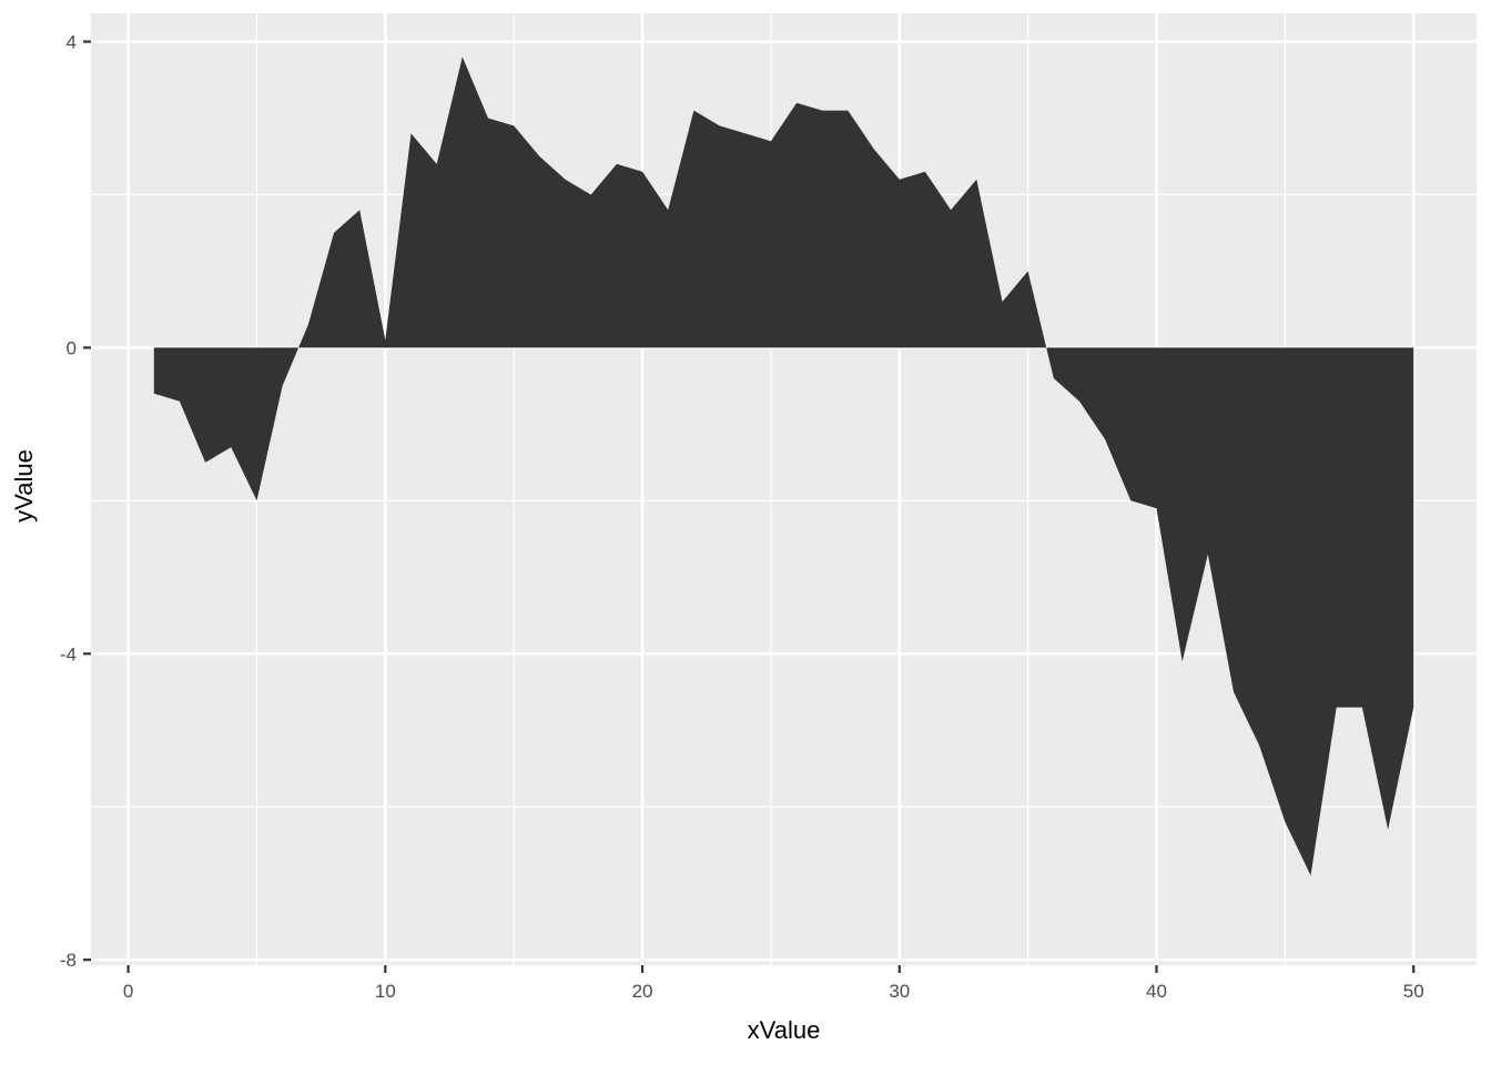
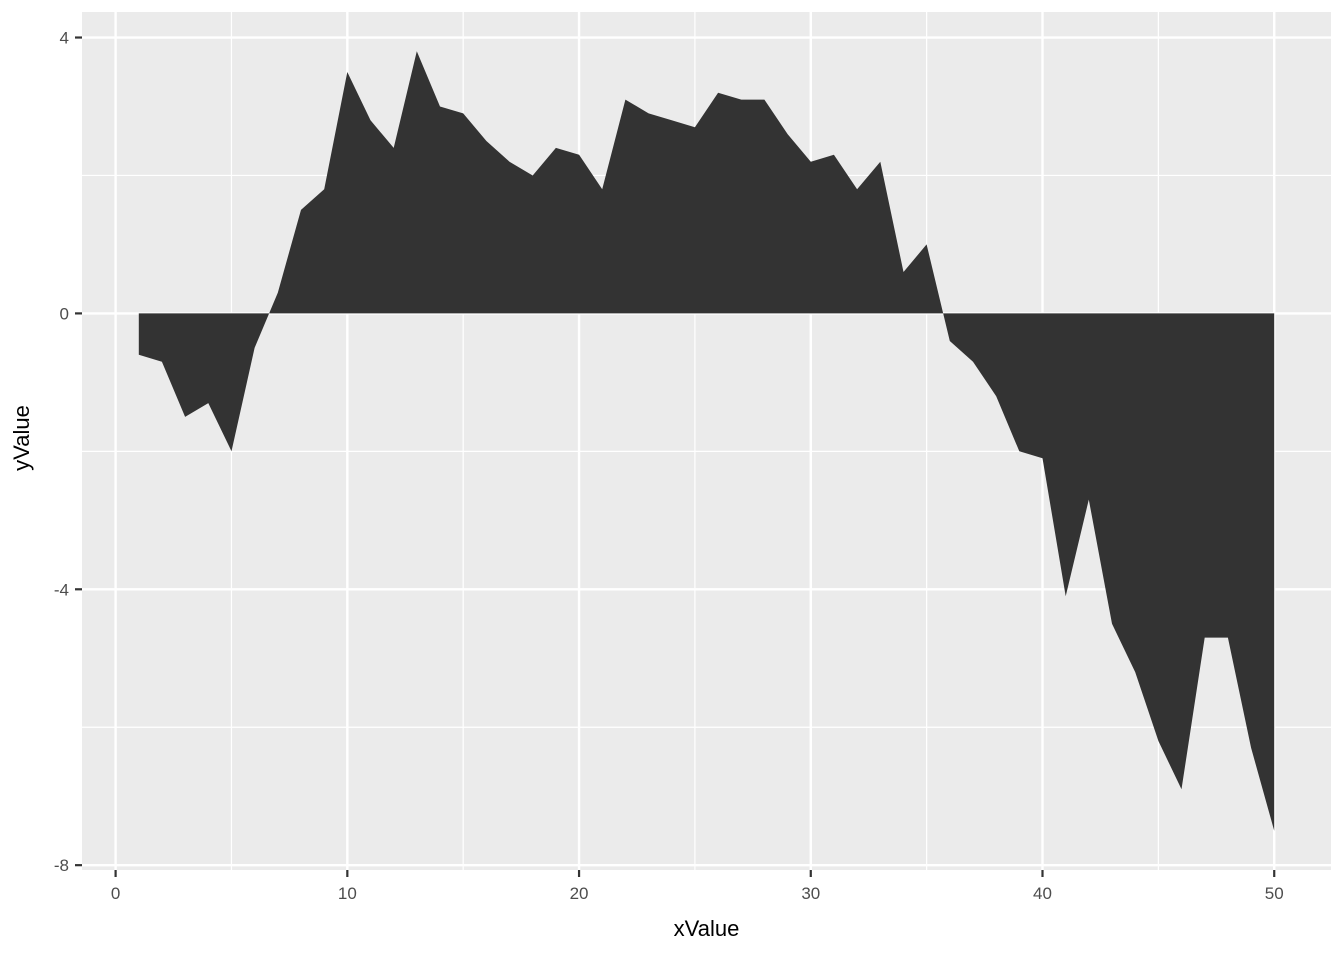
10: 0.1 -> 3.5
50: -4.7 -> -7.5
